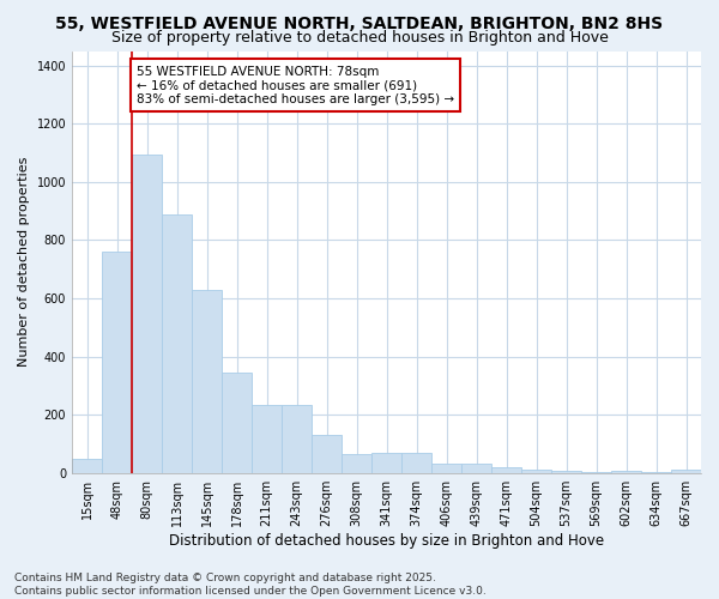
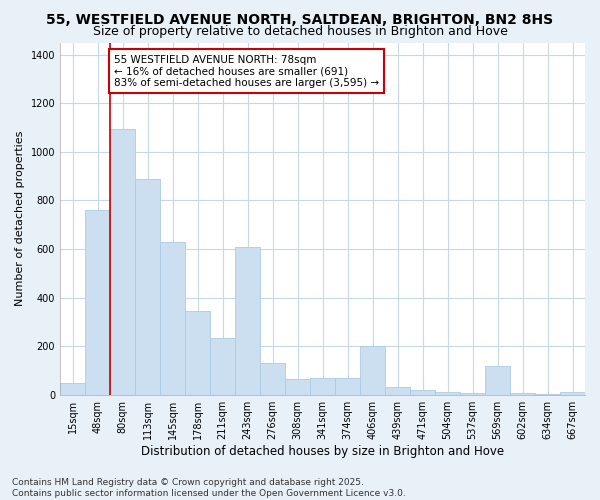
243sqm: 235 -> 610
406sqm: 30 -> 200
569sqm: 3 -> 120
